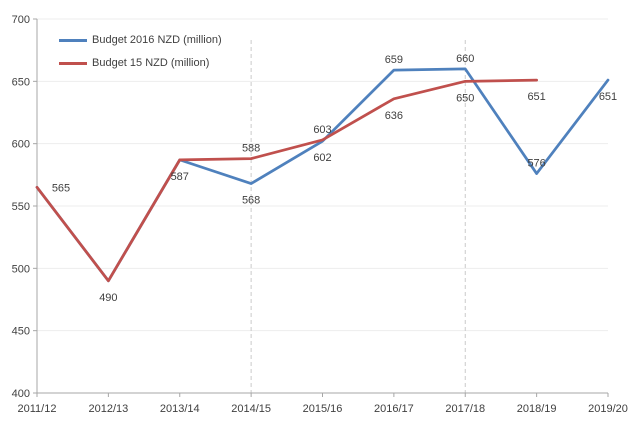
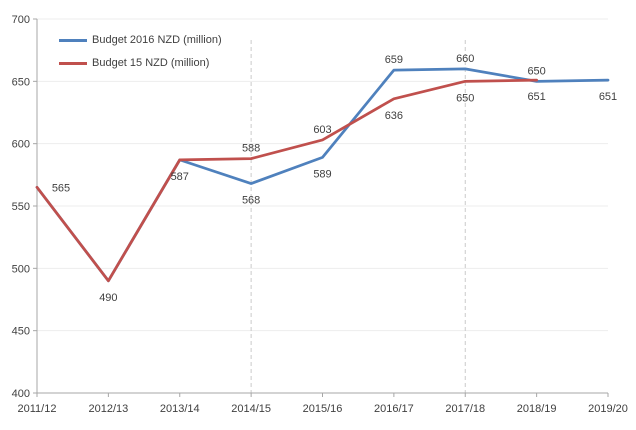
Budget 2016 NZD (million)/2015/16: 602 -> 589
Budget 2016 NZD (million)/2018/19: 576 -> 650
